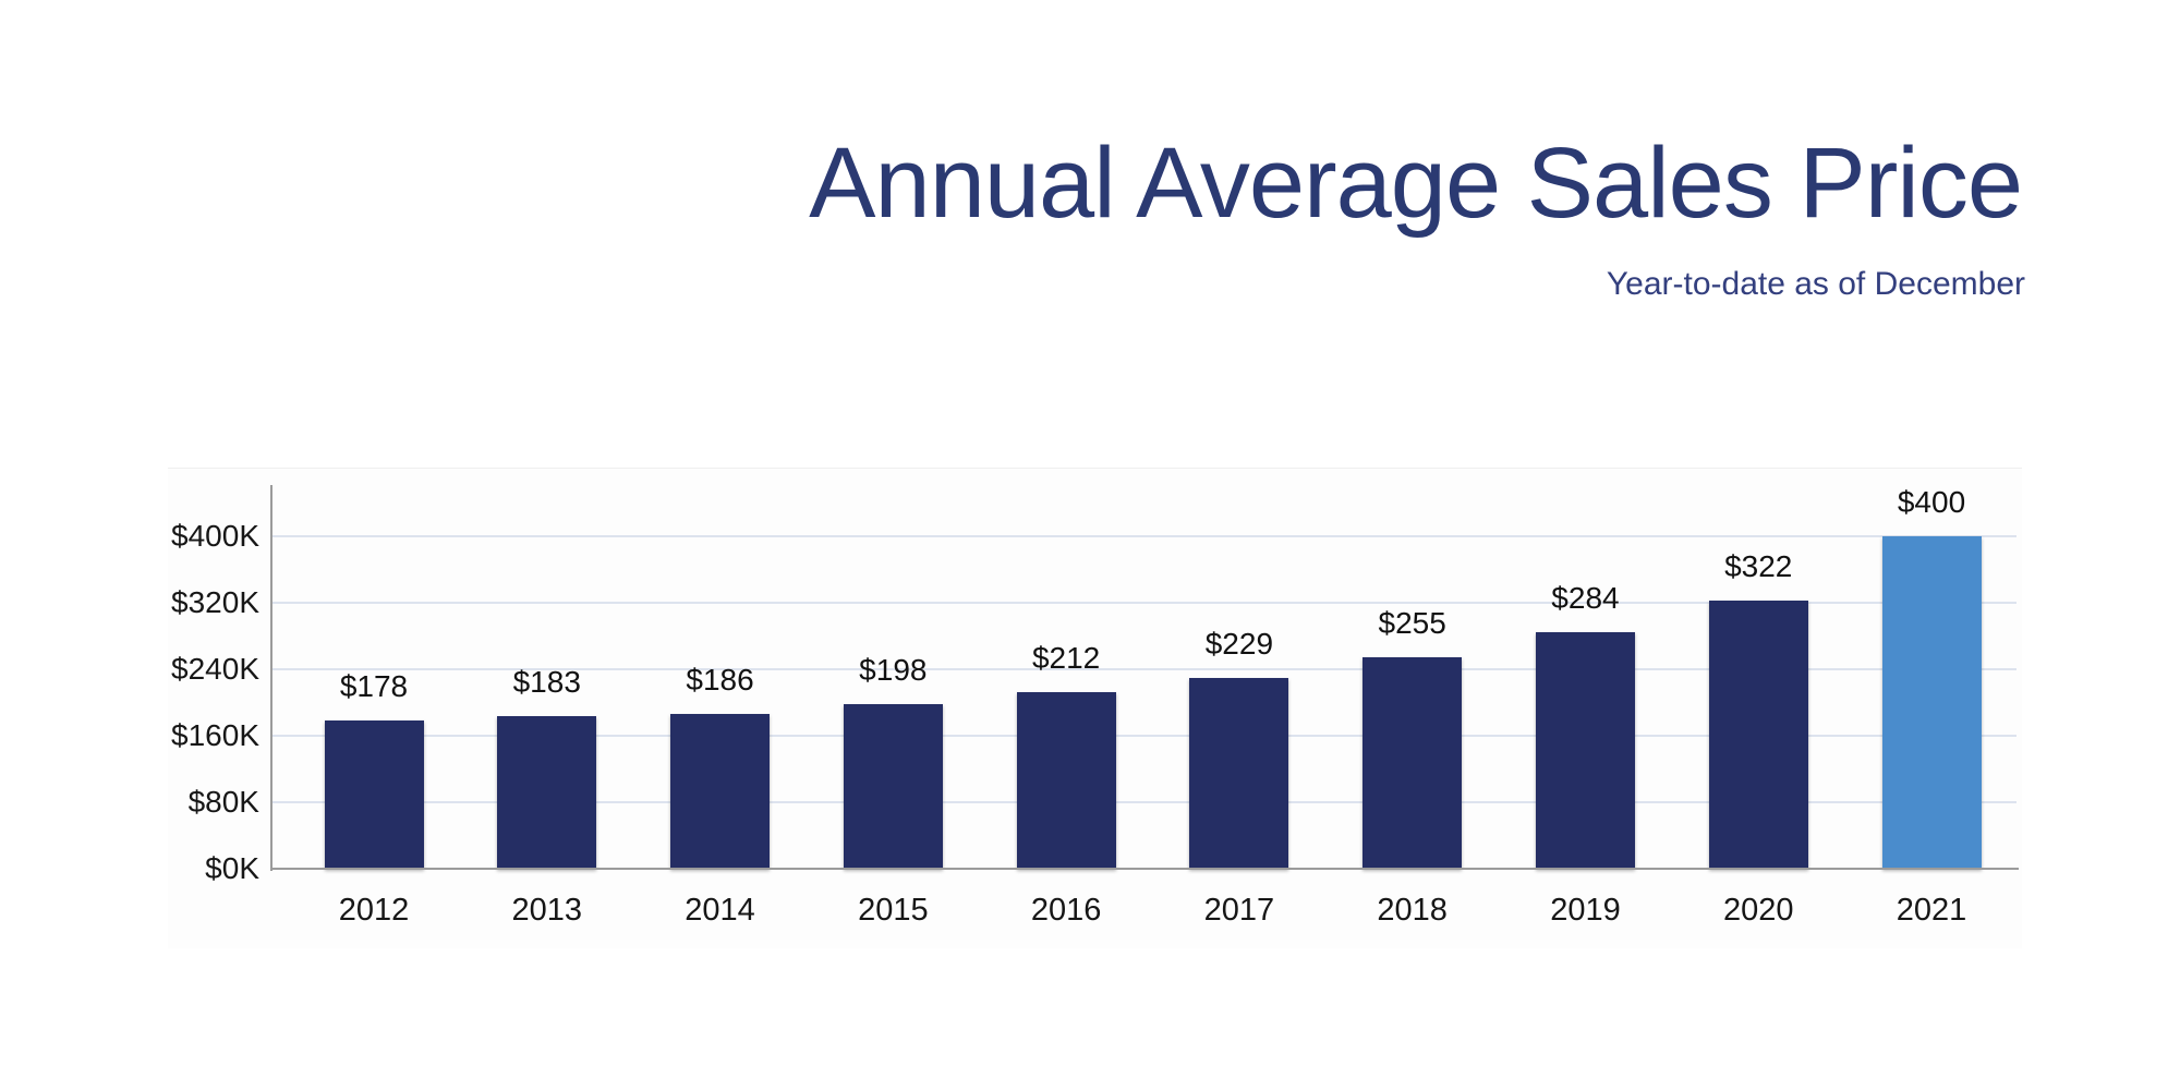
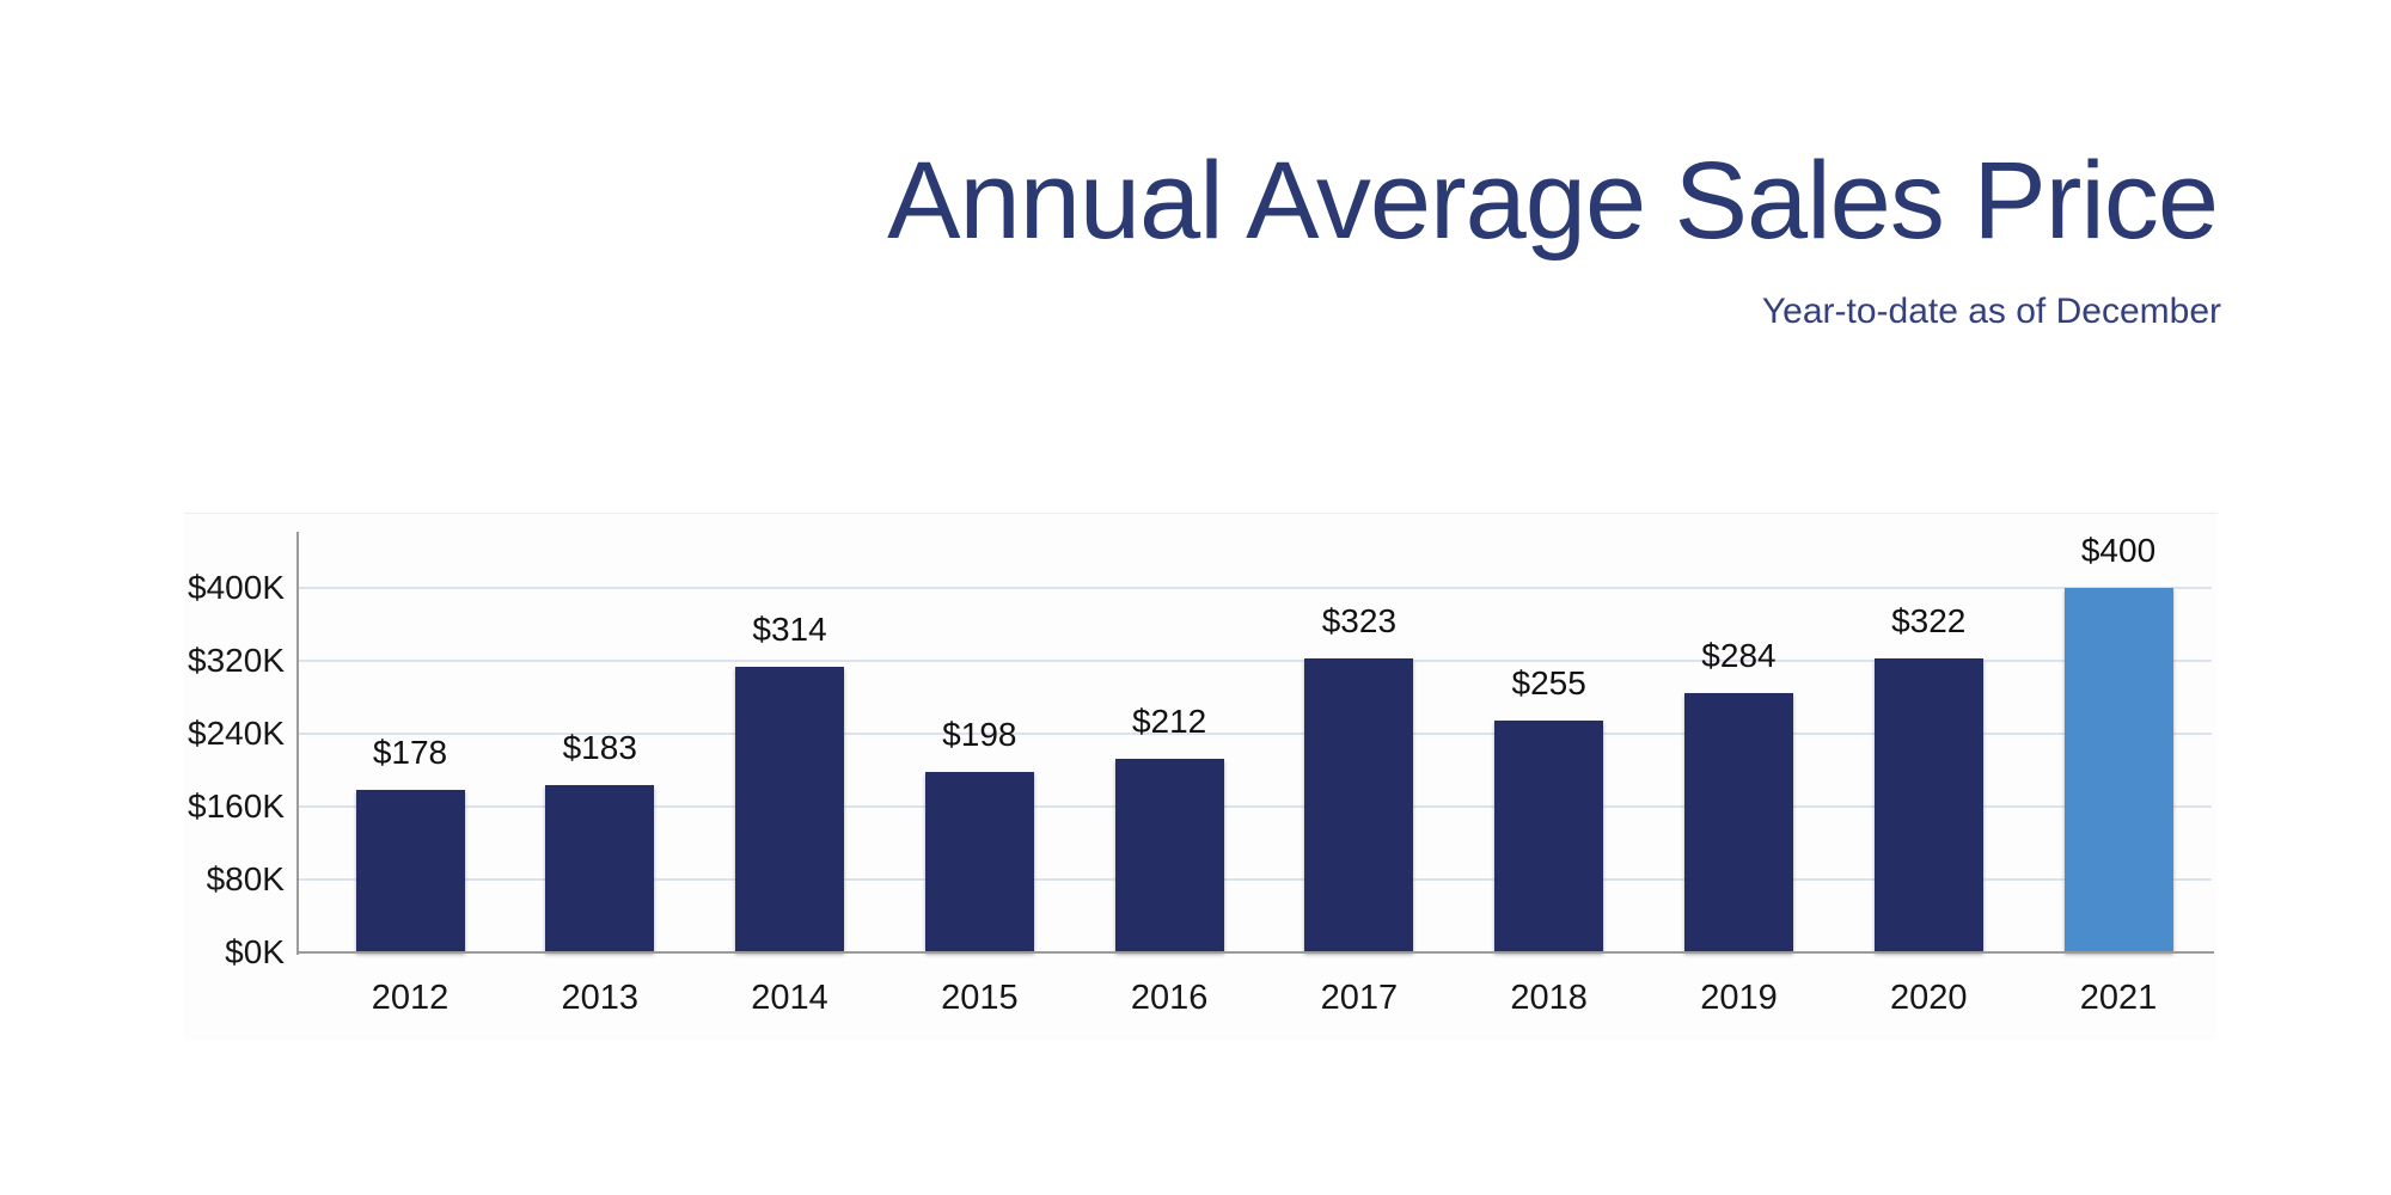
2014: $186 -> $314
2017: $229 -> $323
